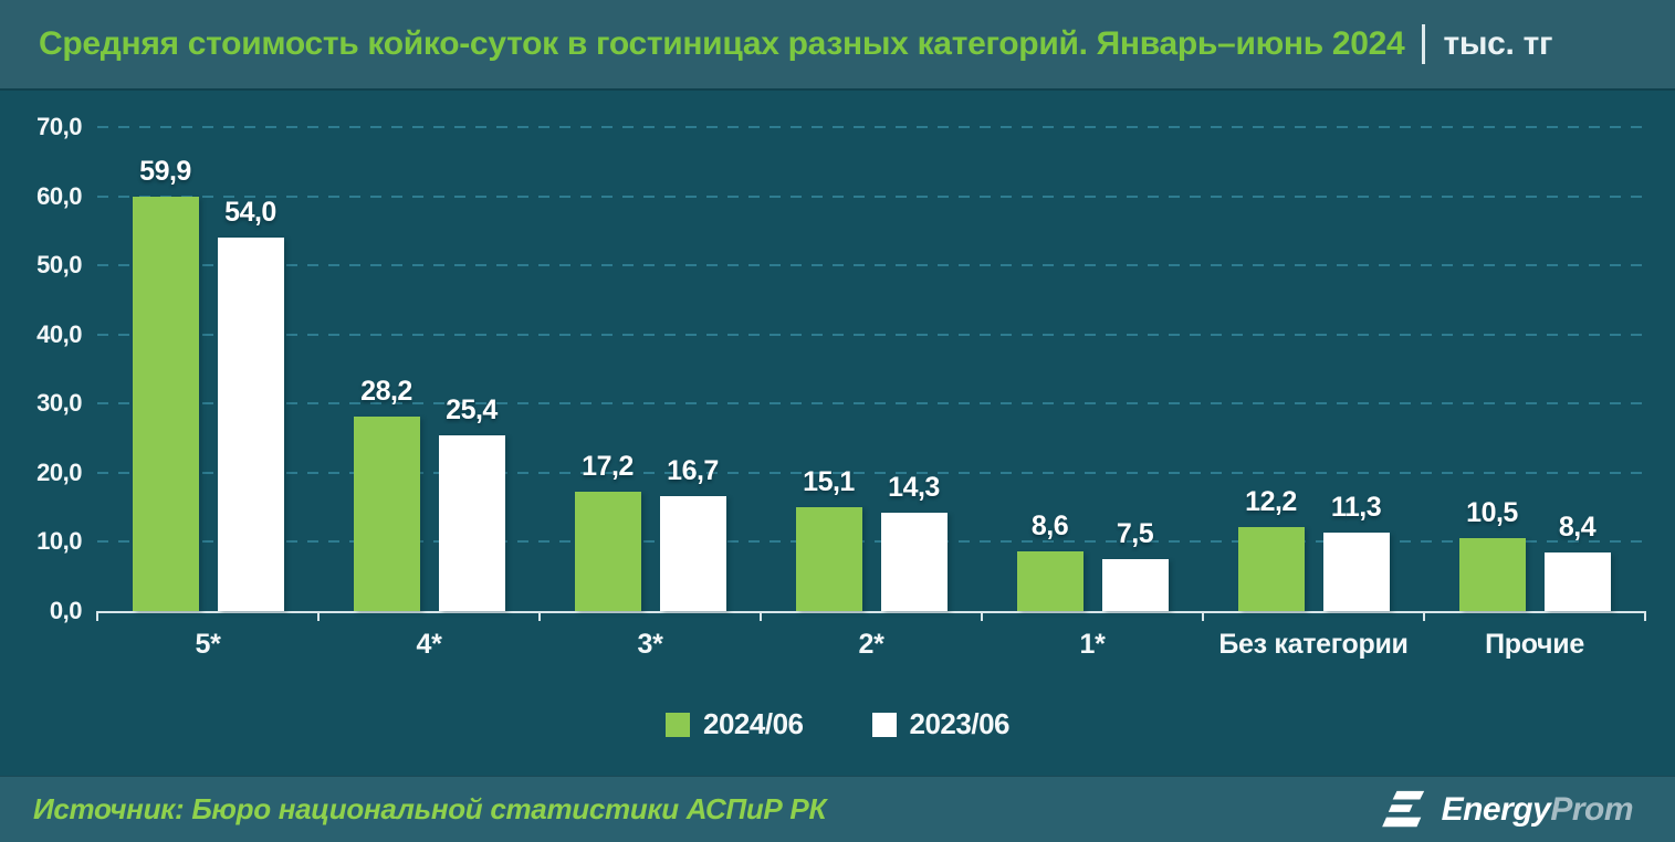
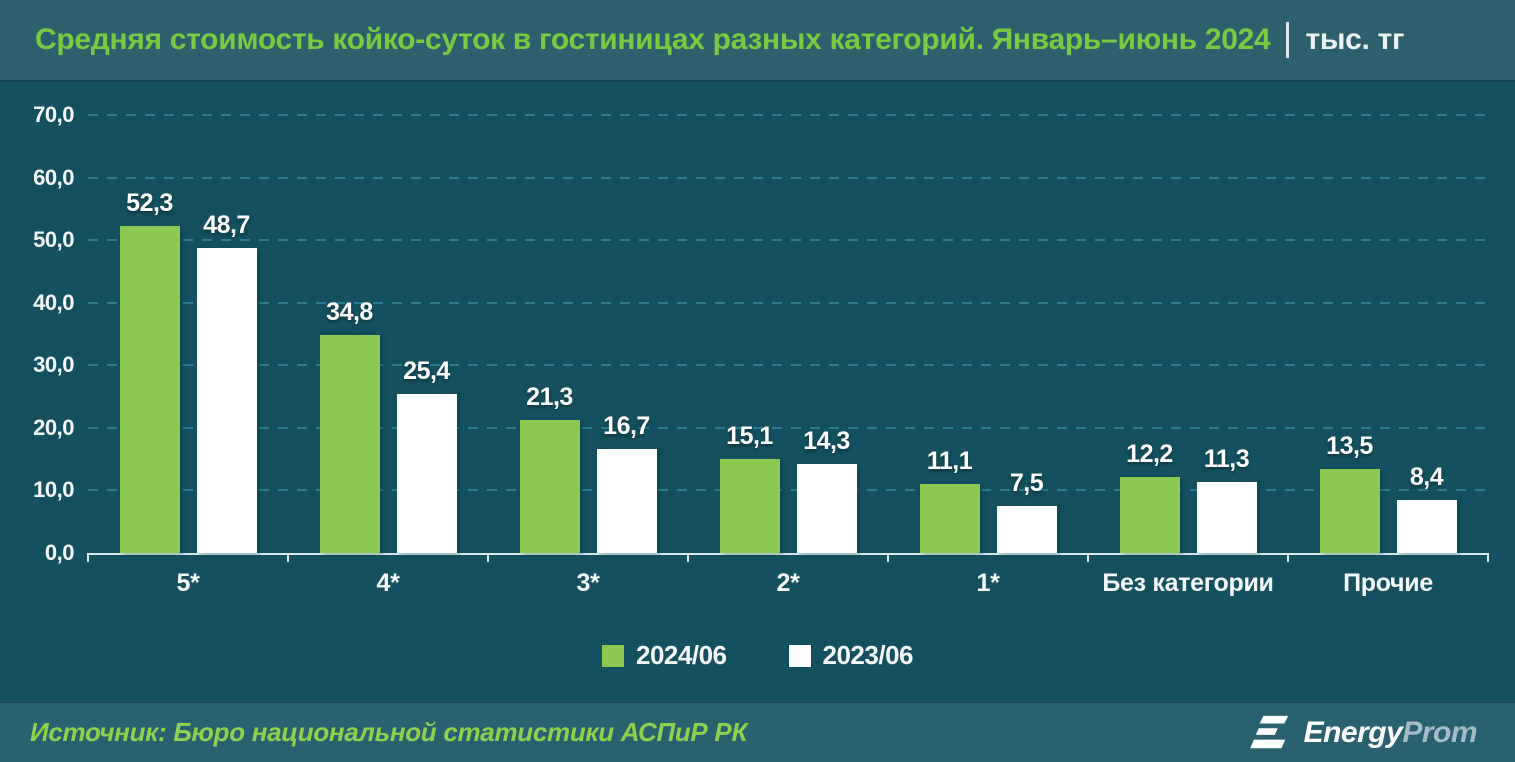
2024/06/5*: 59,9 -> 52,3
2023/06/5*: 54,0 -> 48,7
2024/06/4*: 28,2 -> 34,8
2024/06/3*: 17,2 -> 21,3
2024/06/1*: 8,6 -> 11,1
2024/06/Прочие: 10,5 -> 13,5
